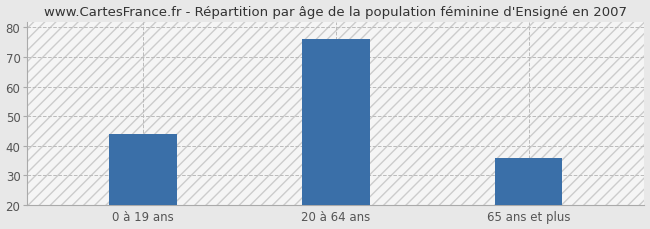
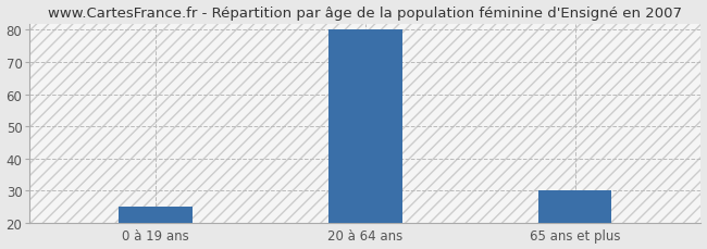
0 à 19 ans: 44 -> 25
20 à 64 ans: 76 -> 80
65 ans et plus: 36 -> 30
